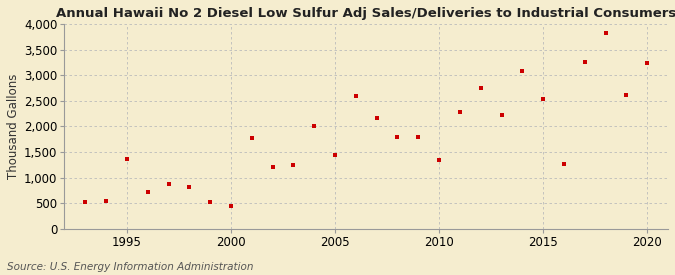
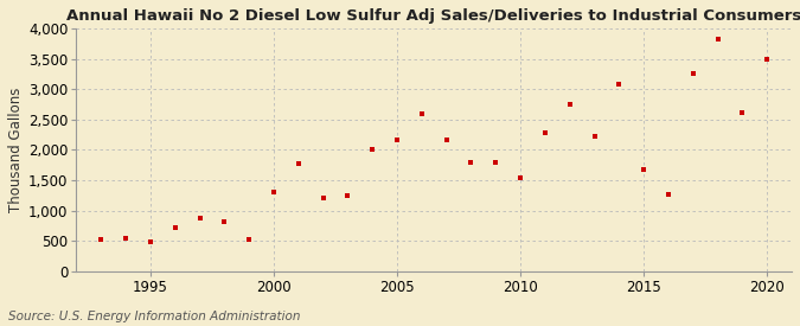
1995: 1,360 -> 490
2000: 440 -> 1,300
2005: 1,440 -> 2,170
2010: 1,340 -> 1,540
2015: 2,540 -> 1,670
2020: 3,240 -> 3,490
